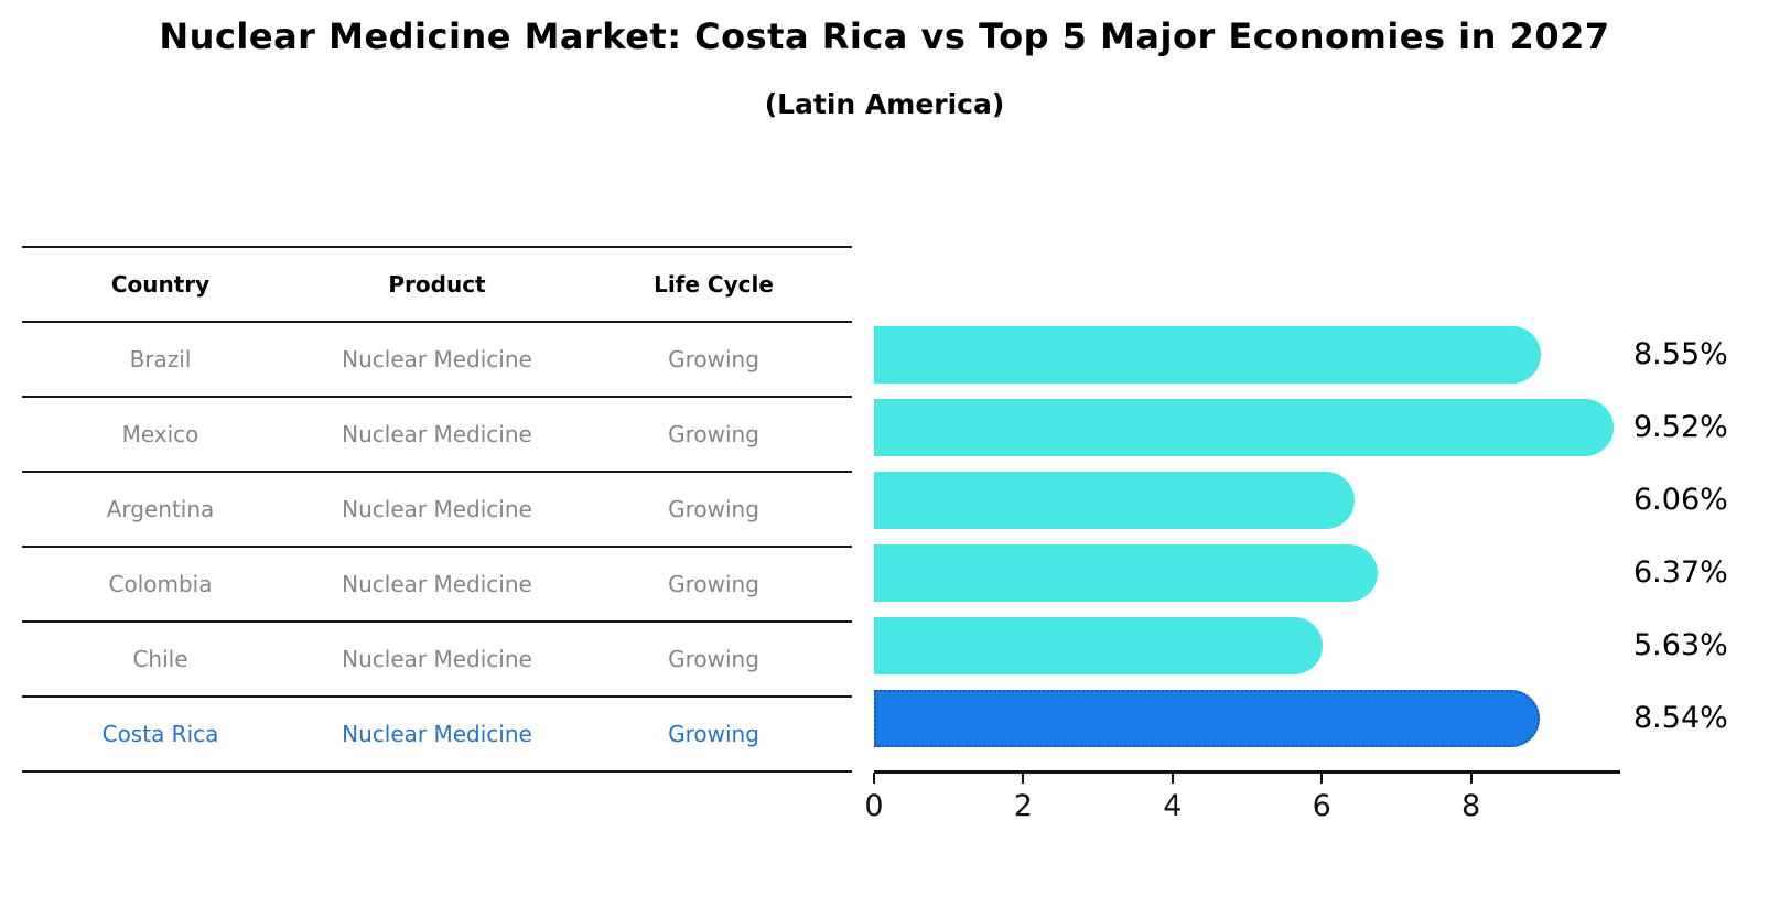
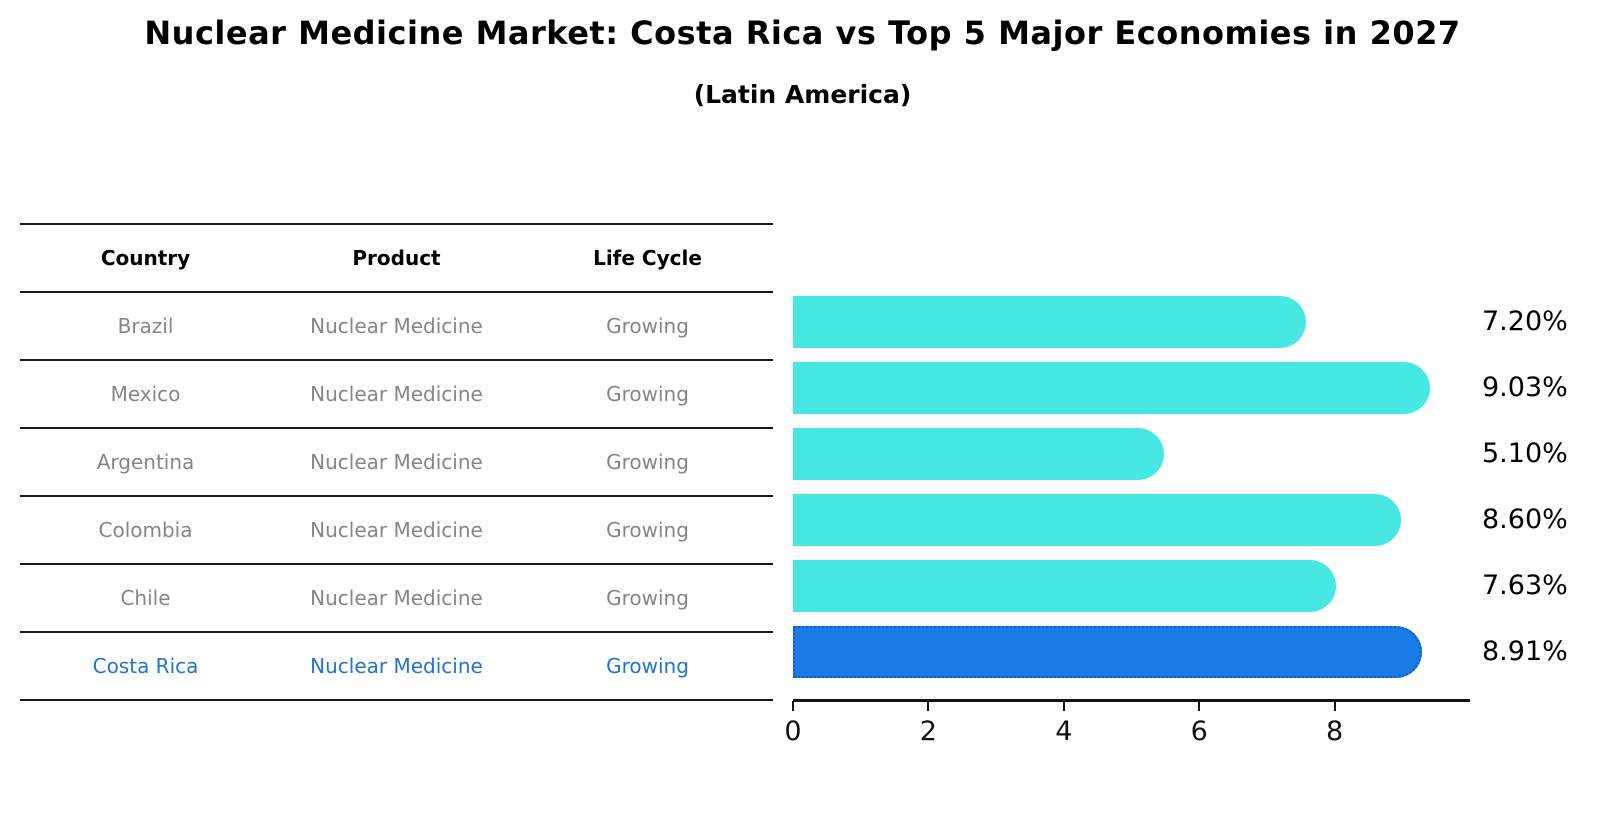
Brazil: 8.55% -> 7.20%
Mexico: 9.52% -> 9.03%
Argentina: 6.06% -> 5.10%
Colombia: 6.37% -> 8.60%
Chile: 5.63% -> 7.63%
Costa Rica: 8.54% -> 8.91%
